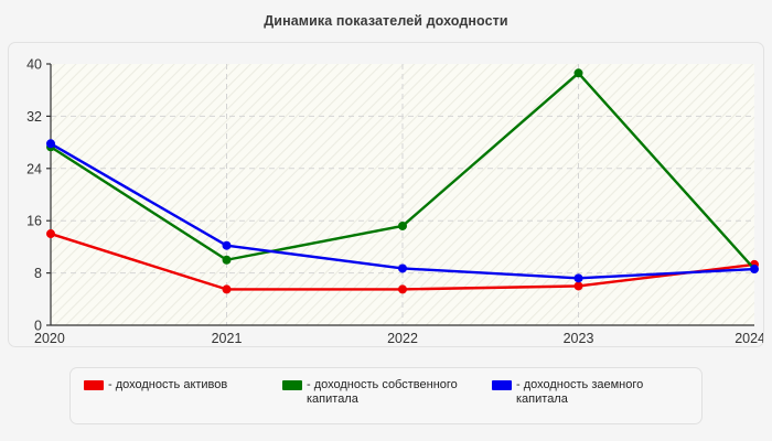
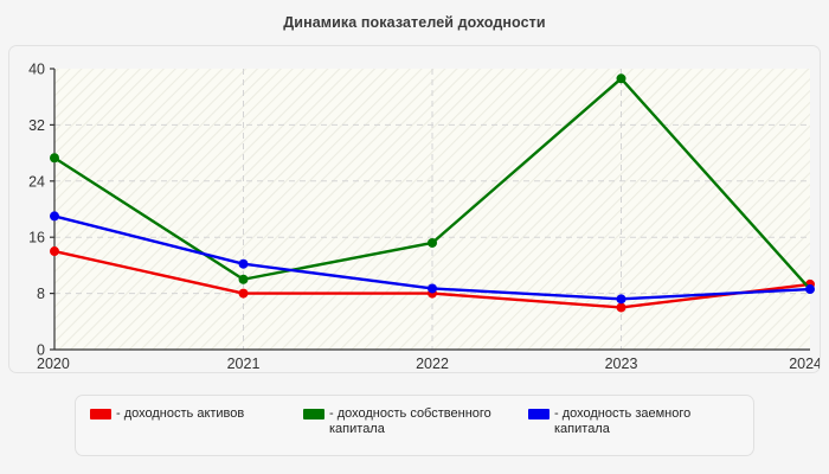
- доходность заемного капитала/2020: 28 -> 19
- доходность активов/2021: 6 -> 8
- доходность активов/2022: 6 -> 8
